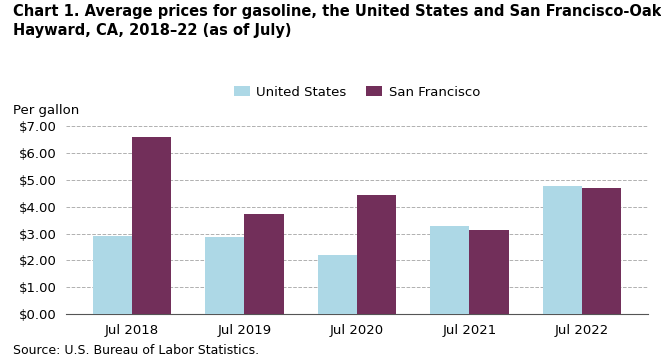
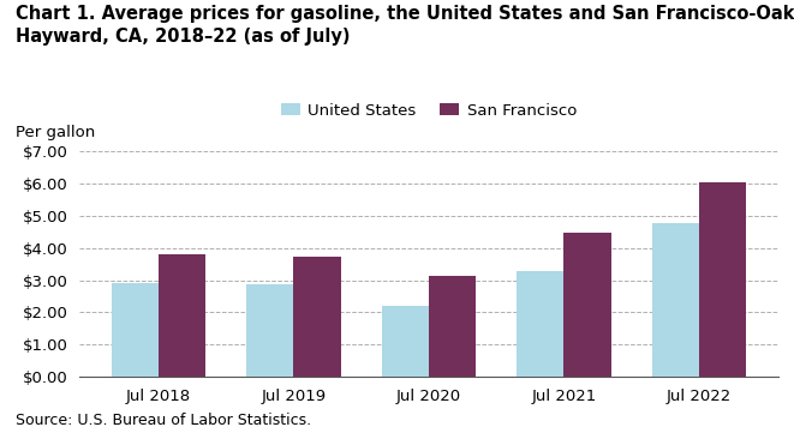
San Francisco/Jul 2018: $6.60 -> $3.82
San Francisco/Jul 2020: $4.45 -> $3.12
San Francisco/Jul 2021: $3.15 -> $4.47
San Francisco/Jul 2022: $4.70 -> $6.05
